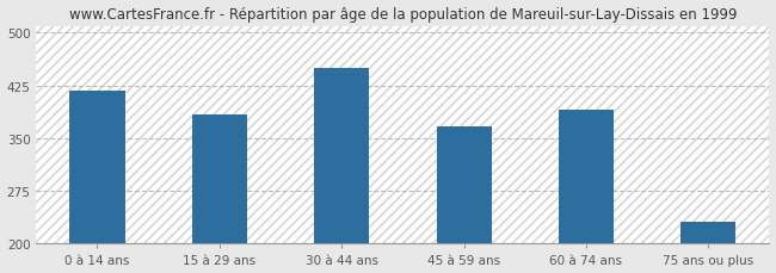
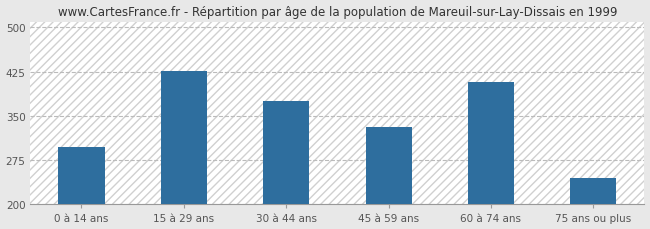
0 à 14 ans: 418 -> 298
15 à 29 ans: 383 -> 426
30 à 44 ans: 449 -> 376
45 à 59 ans: 366 -> 332
60 à 74 ans: 390 -> 408
75 ans ou plus: 232 -> 244
